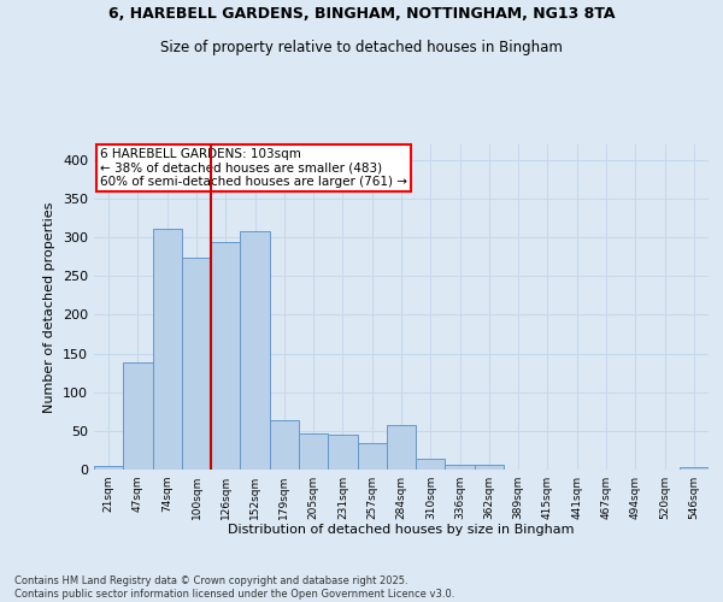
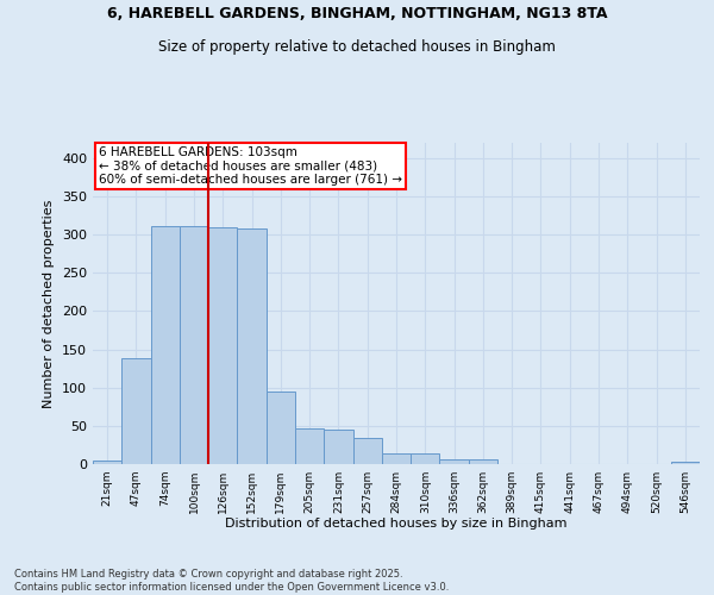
100sqm: 274 -> 311
126sqm: 294 -> 309
179sqm: 64 -> 95
284sqm: 58 -> 14
